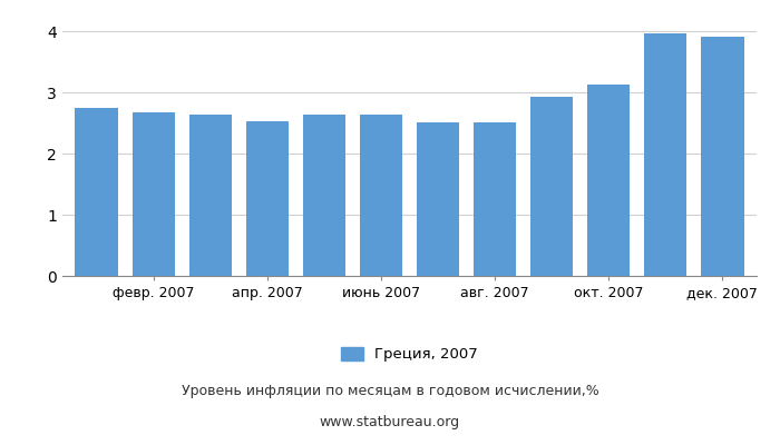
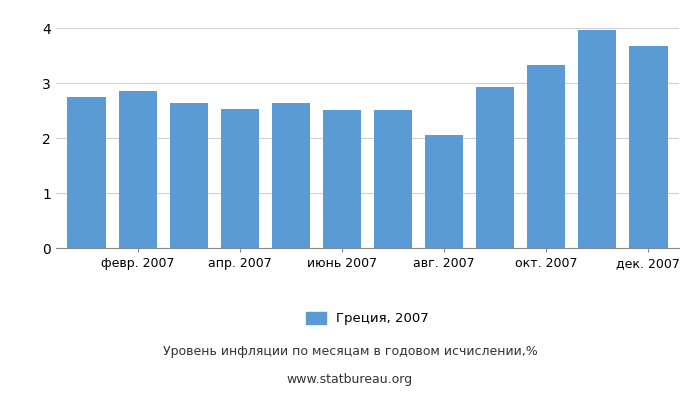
февр. 2007: 2.68 -> 2.86
июнь 2007: 2.65 -> 2.52
авг. 2007: 2.52 -> 2.06
окт. 2007: 3.13 -> 3.34
дек. 2007: 3.91 -> 3.68
